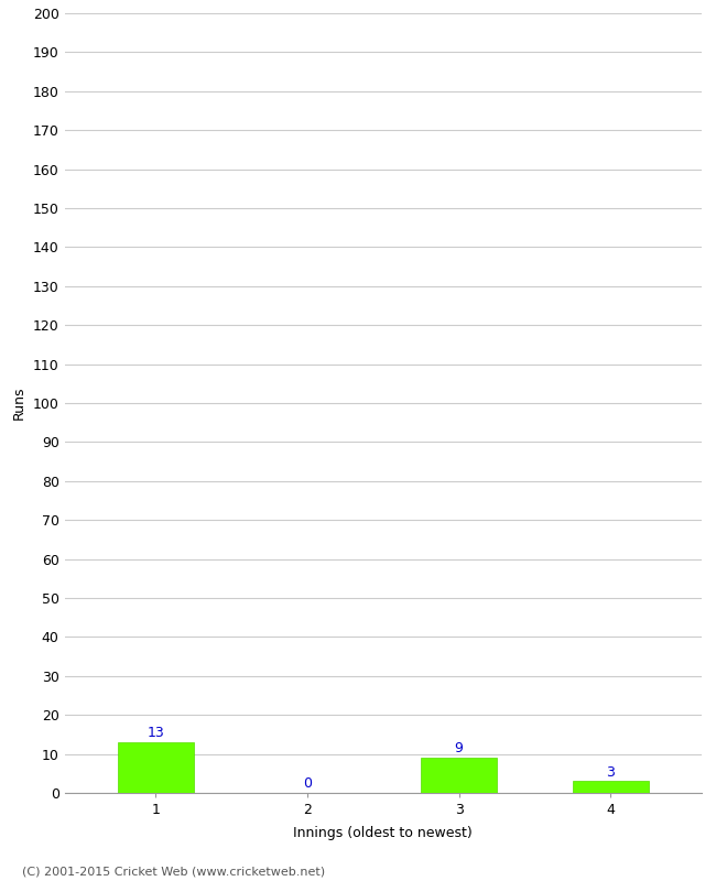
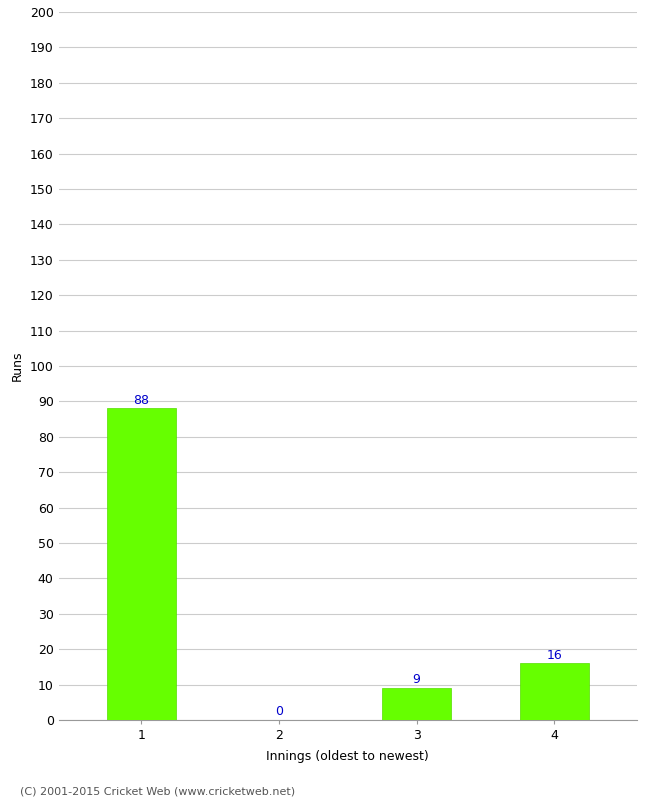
1: 13 -> 88
4: 3 -> 16
